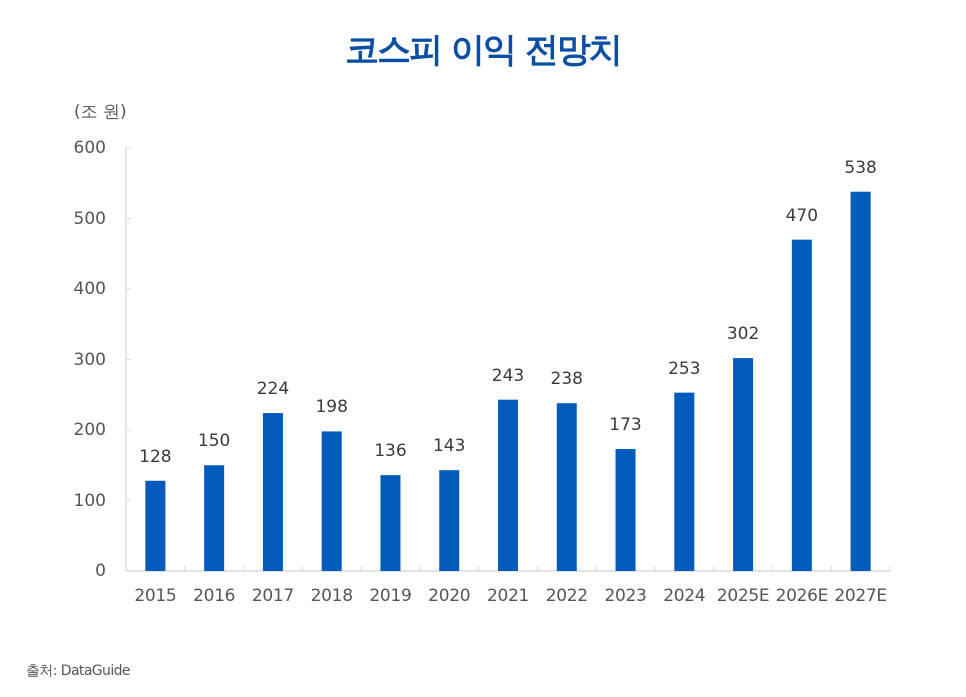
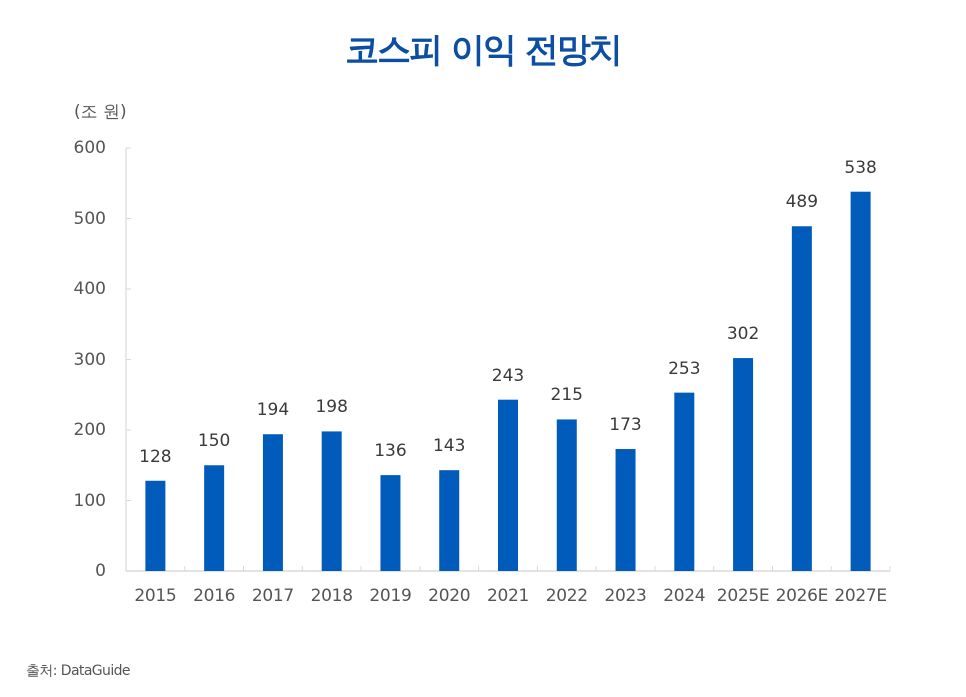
2017: 224 -> 194
2022: 238 -> 215
2026E: 470 -> 489
